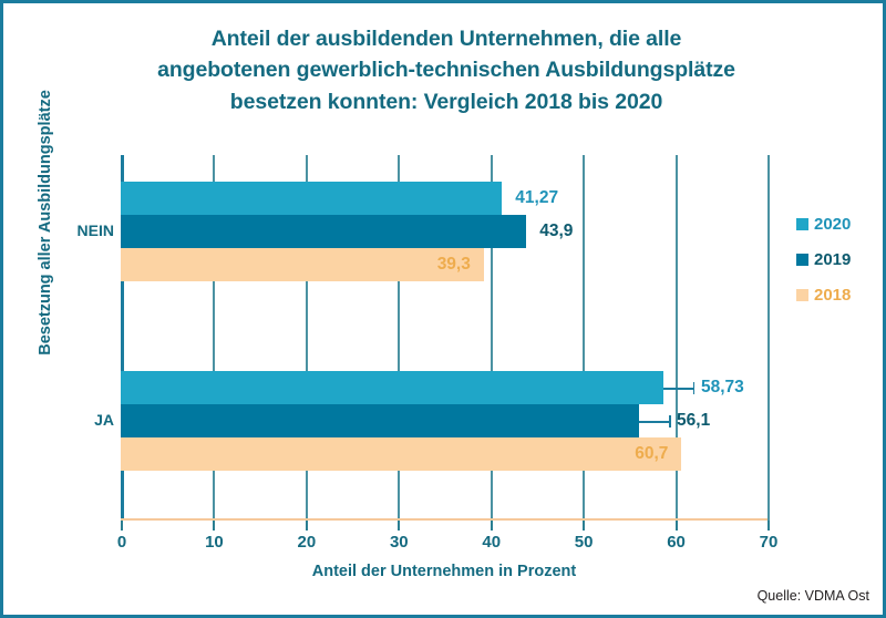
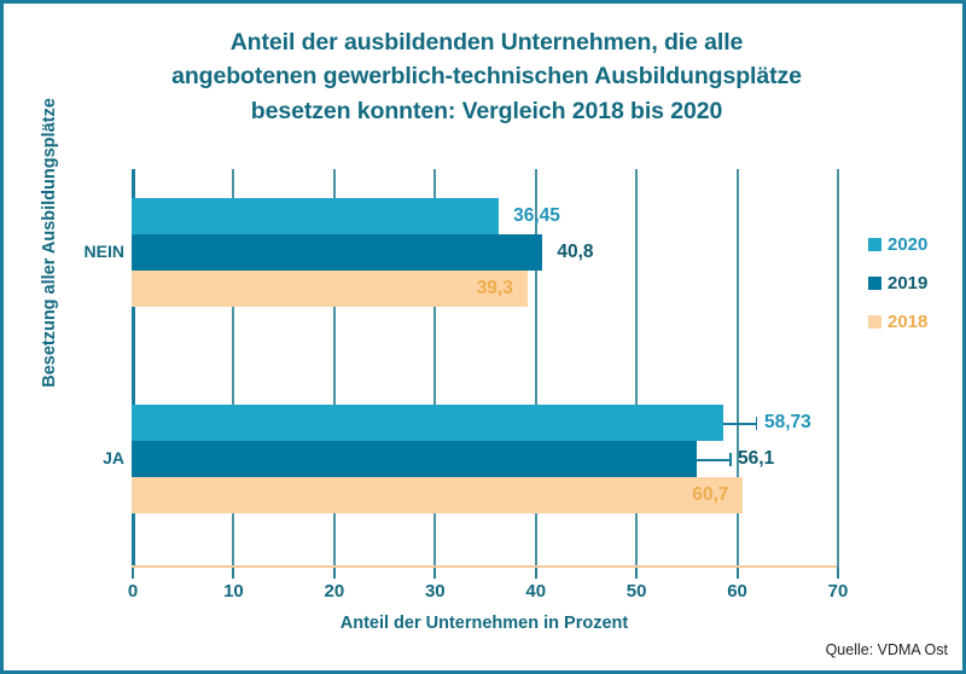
2020/NEIN: 41,27 -> 36,45
2019/NEIN: 43,9 -> 40,8
